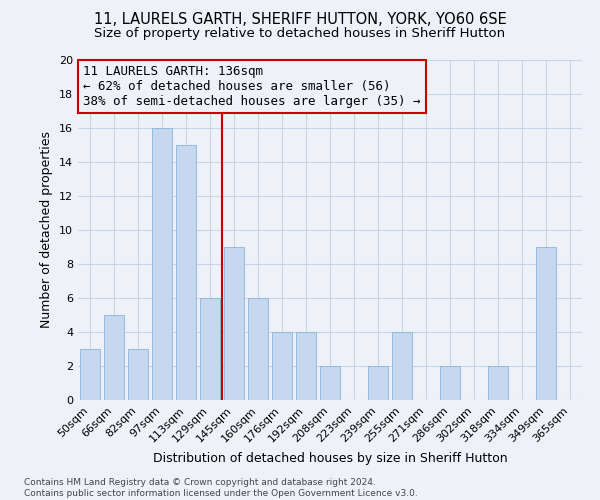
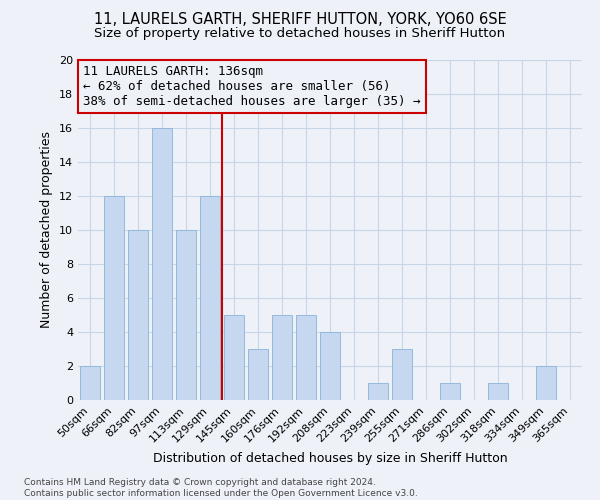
50sqm: 3 -> 2
66sqm: 5 -> 12
82sqm: 3 -> 10
113sqm: 15 -> 10
129sqm: 6 -> 12
145sqm: 9 -> 5
160sqm: 6 -> 3
176sqm: 4 -> 5
192sqm: 4 -> 5
208sqm: 2 -> 4
239sqm: 2 -> 1
255sqm: 4 -> 3
286sqm: 2 -> 1
318sqm: 2 -> 1
349sqm: 9 -> 2
